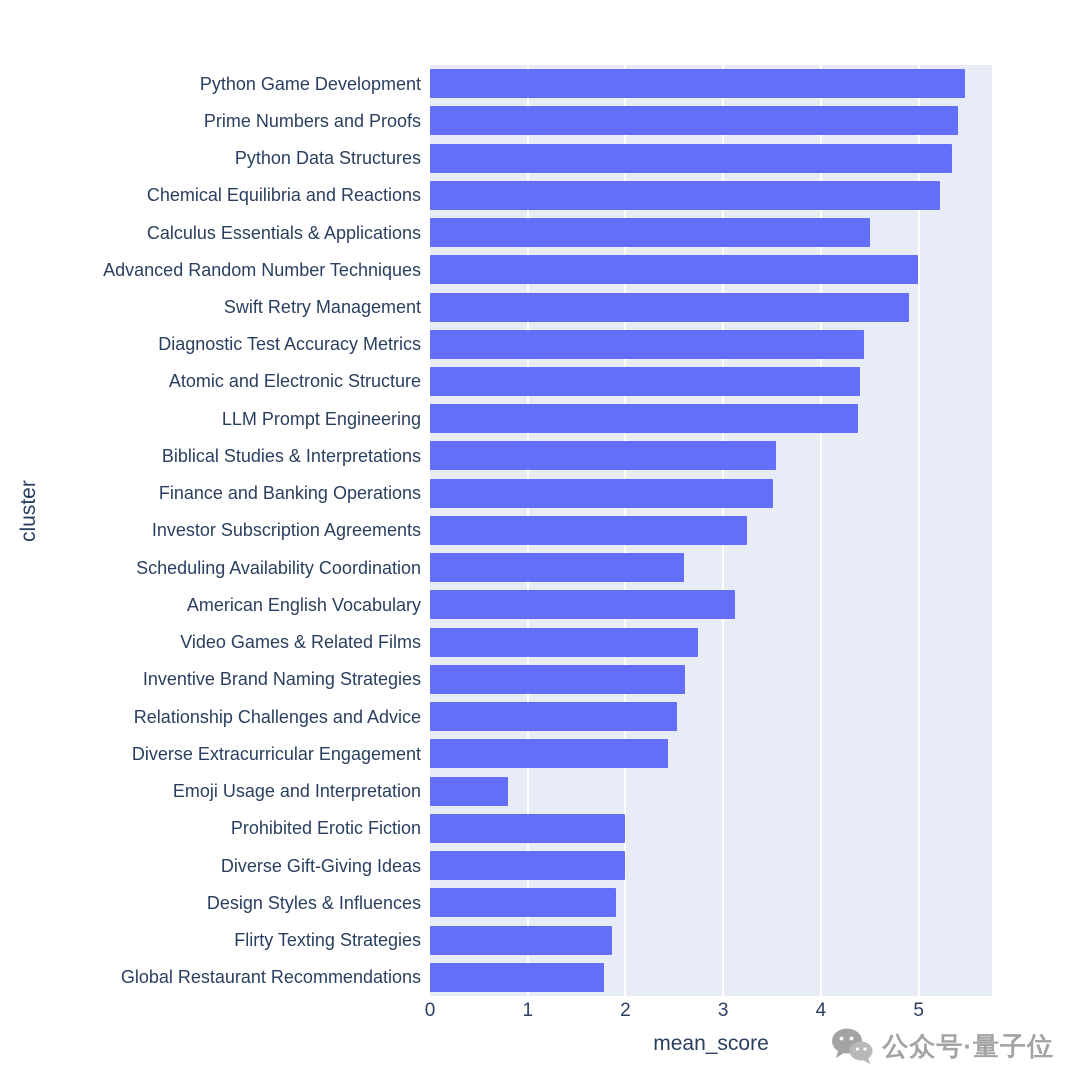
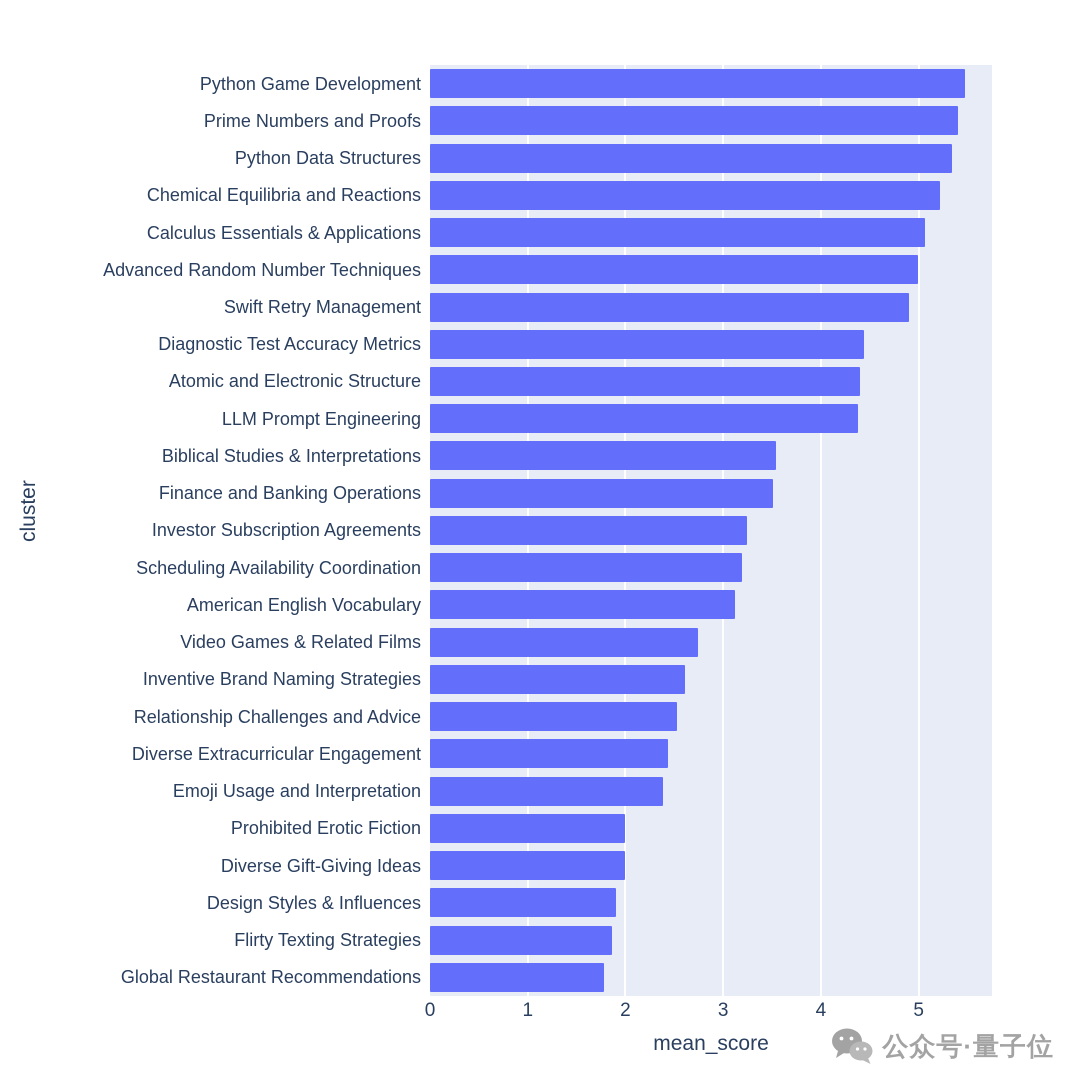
Calculus Essentials & Applications: 4.5 -> 5.1
Scheduling Availability Coordination: 2.6 -> 3.2
Emoji Usage and Interpretation: 0.8 -> 2.4
